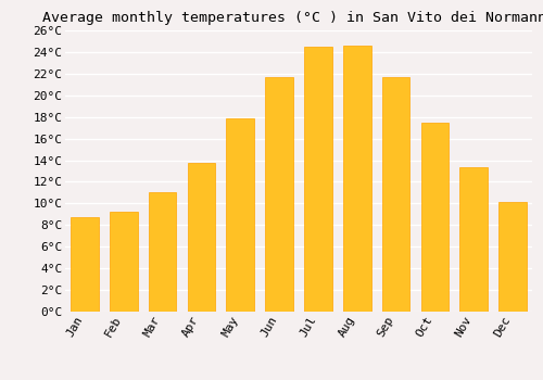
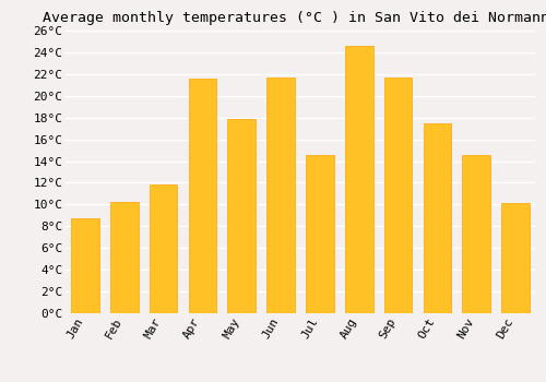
Feb: 9.2°C -> 10.2°C
Mar: 11.0°C -> 11.8°C
Apr: 13.8°C -> 21.6°C
Jul: 24.5°C -> 14.6°C
Nov: 13.4°C -> 14.6°C
